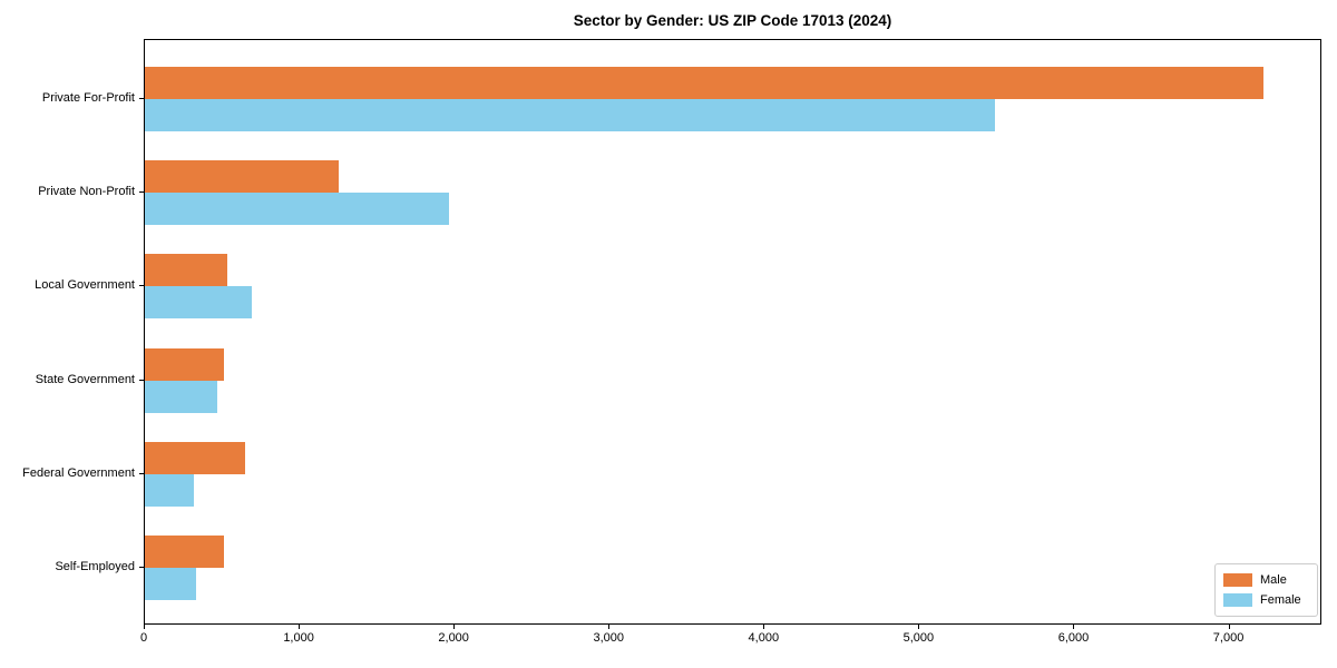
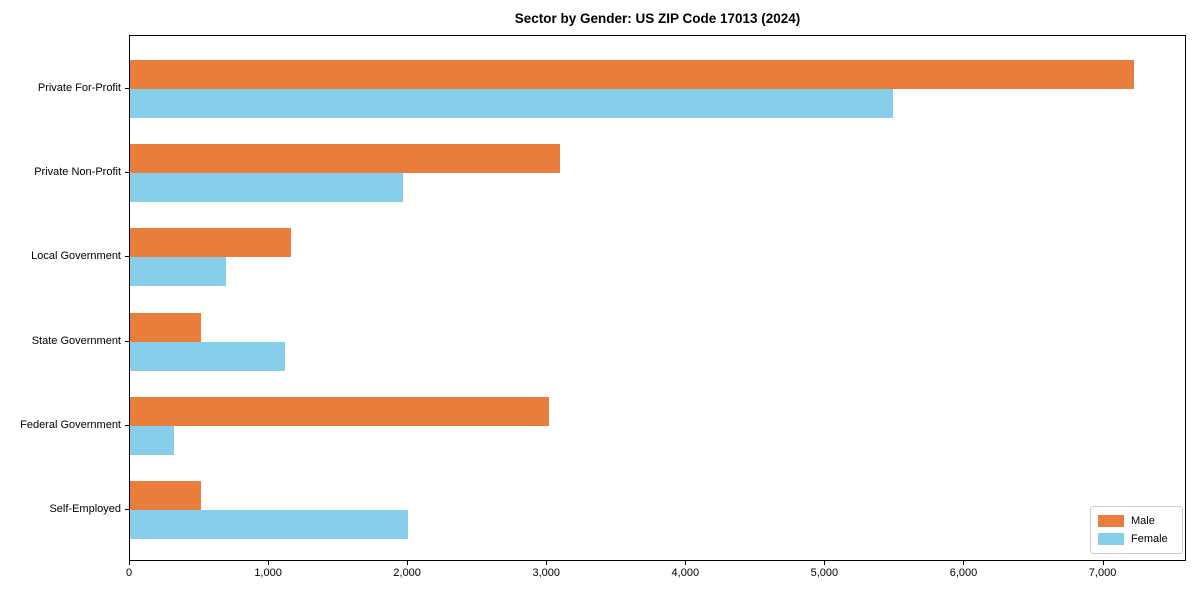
Male/Private Non-Profit: 1250 -> 3100
Male/Local Government: 540 -> 1160
Female/State Government: 460 -> 1120
Male/Federal Government: 640 -> 3020
Female/Self-Employed: 330 -> 2000
